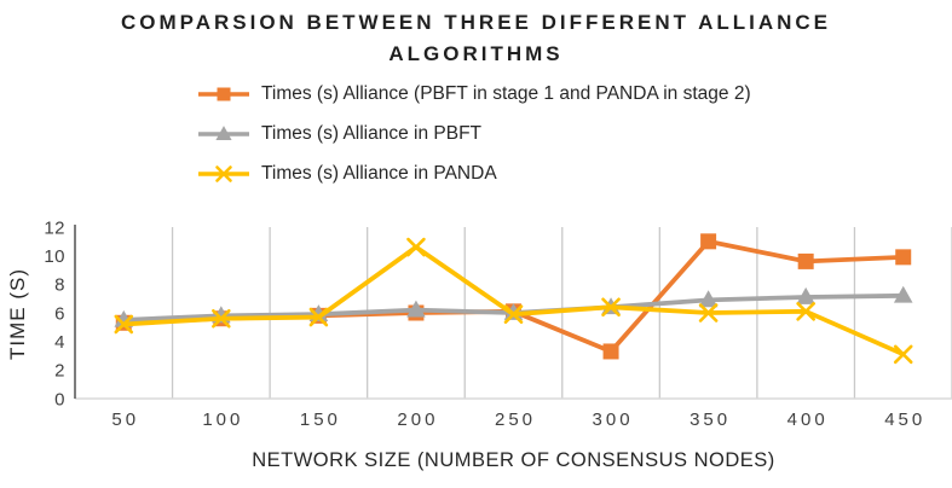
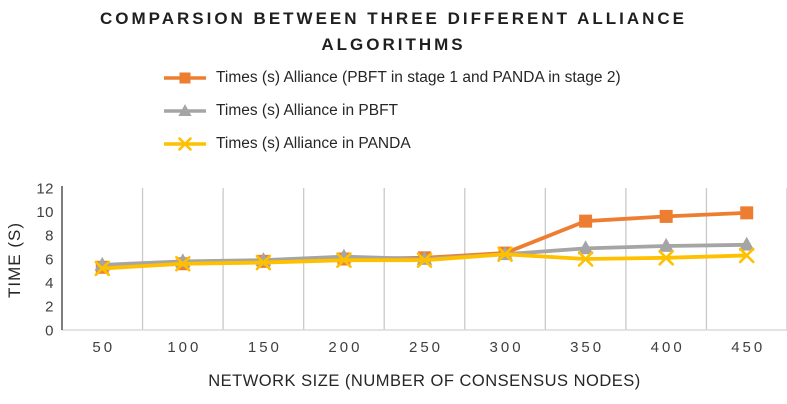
Times (s) Alliance in PANDA/200: 10.6 -> 5.9
Times (s) Alliance (PBFT in stage 1 and PANDA in stage 2)/300: 3.3 -> 6.5
Times (s) Alliance (PBFT in stage 1 and PANDA in stage 2)/350: 11.0 -> 9.2
Times (s) Alliance in PANDA/450: 3.1 -> 6.3
